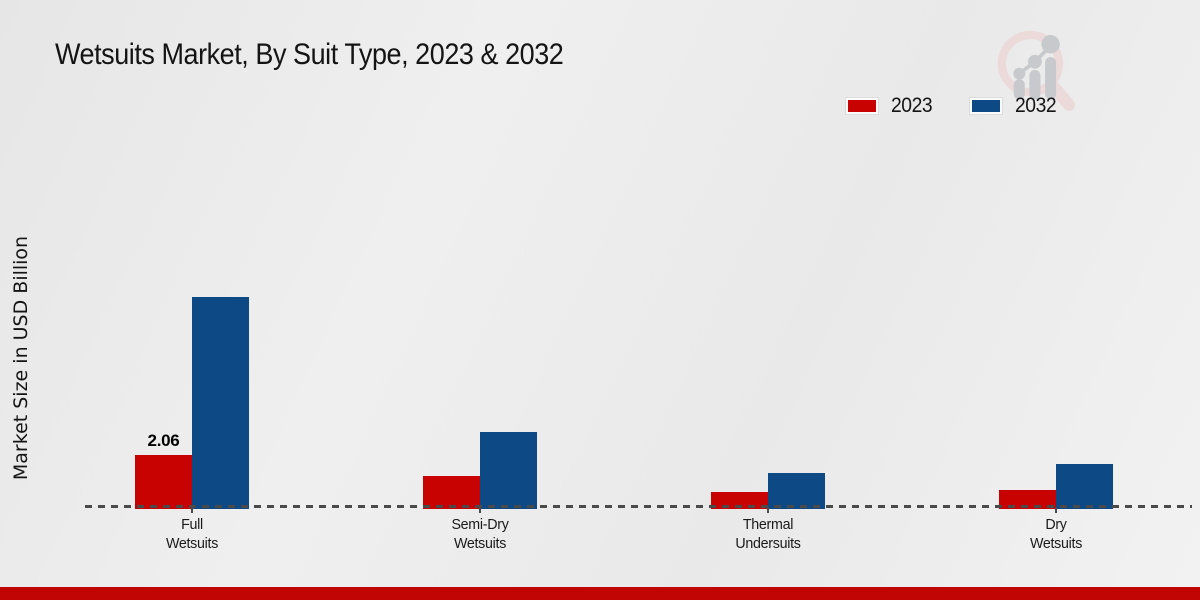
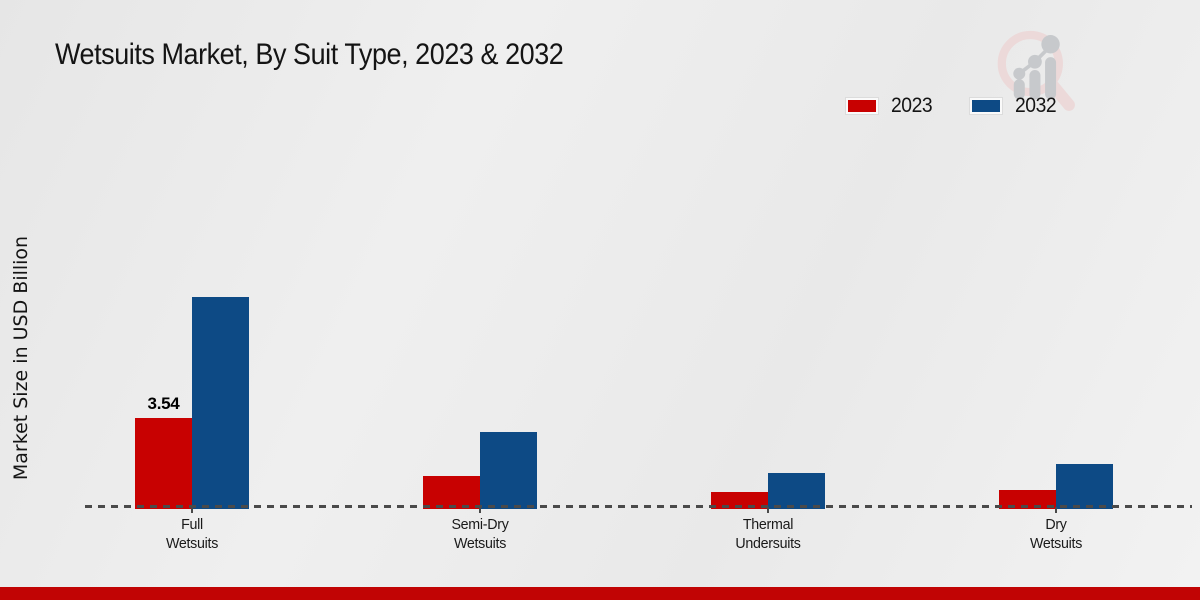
2023/Full Wetsuits: 2.06 -> 3.54
